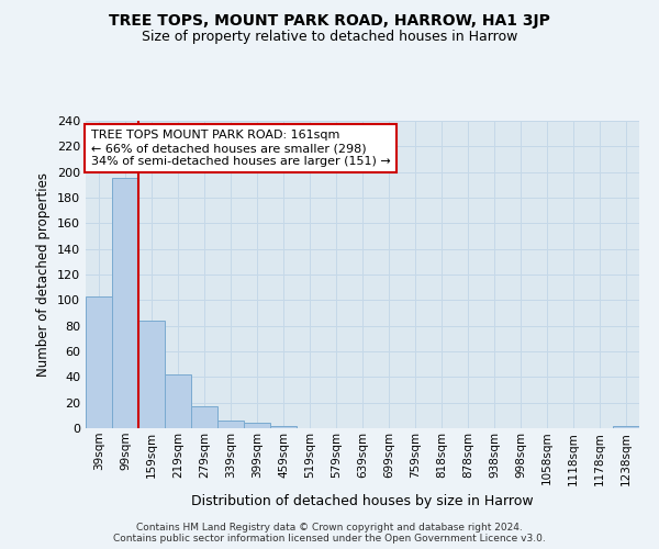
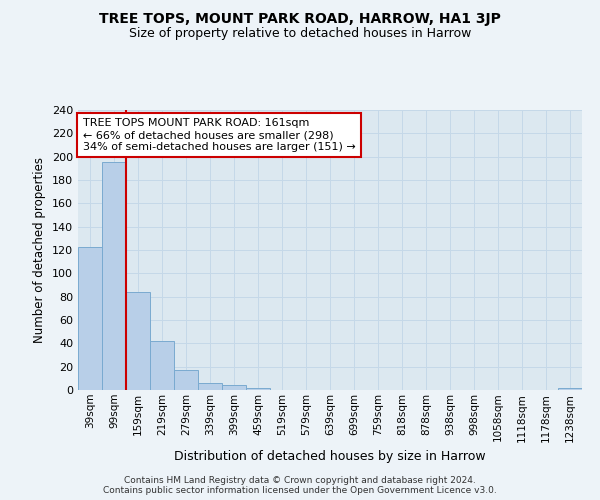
39sqm: 103 -> 123
